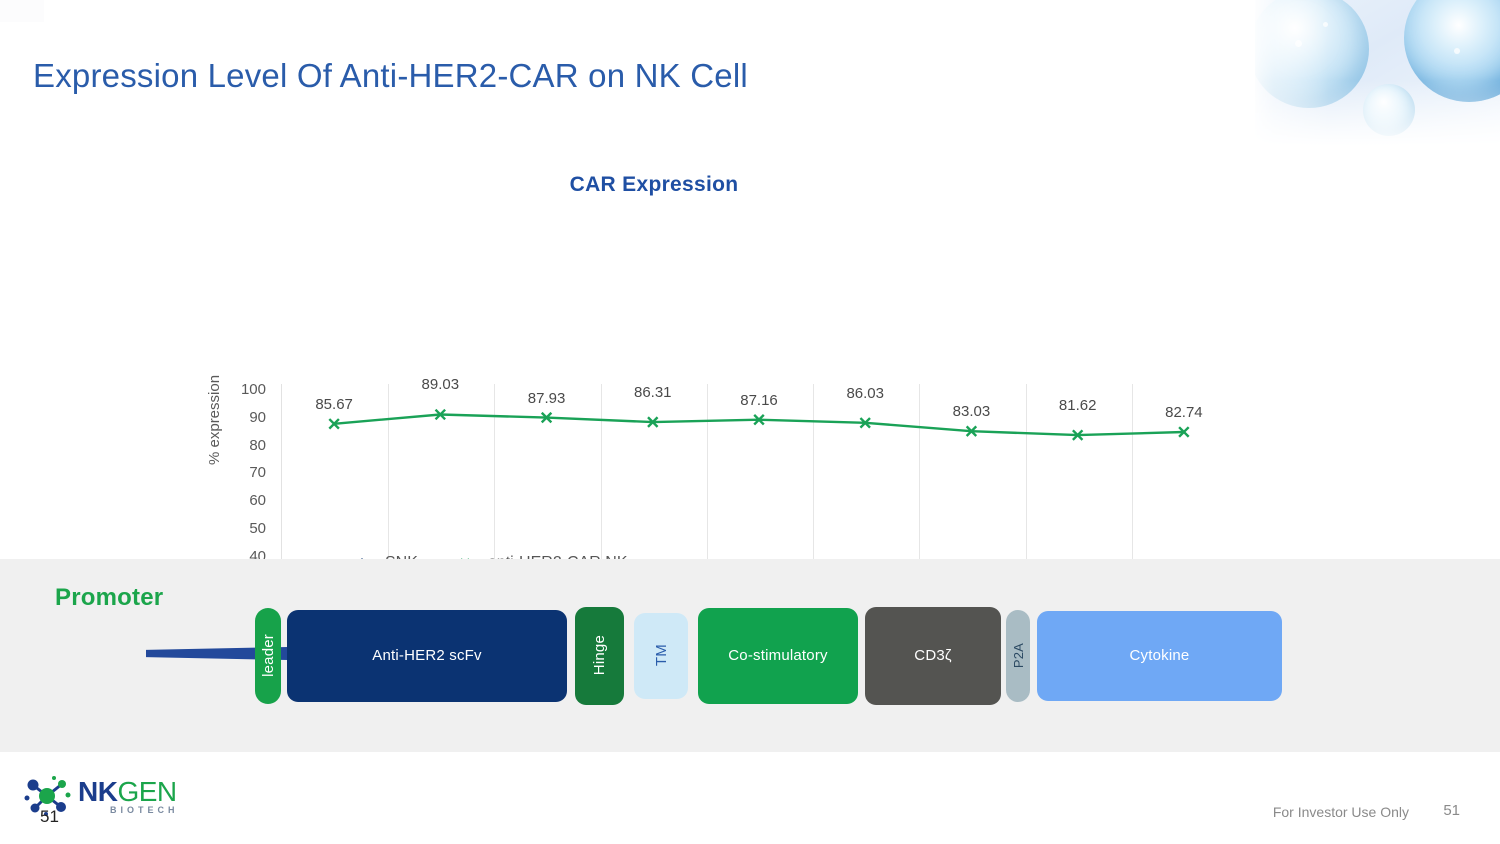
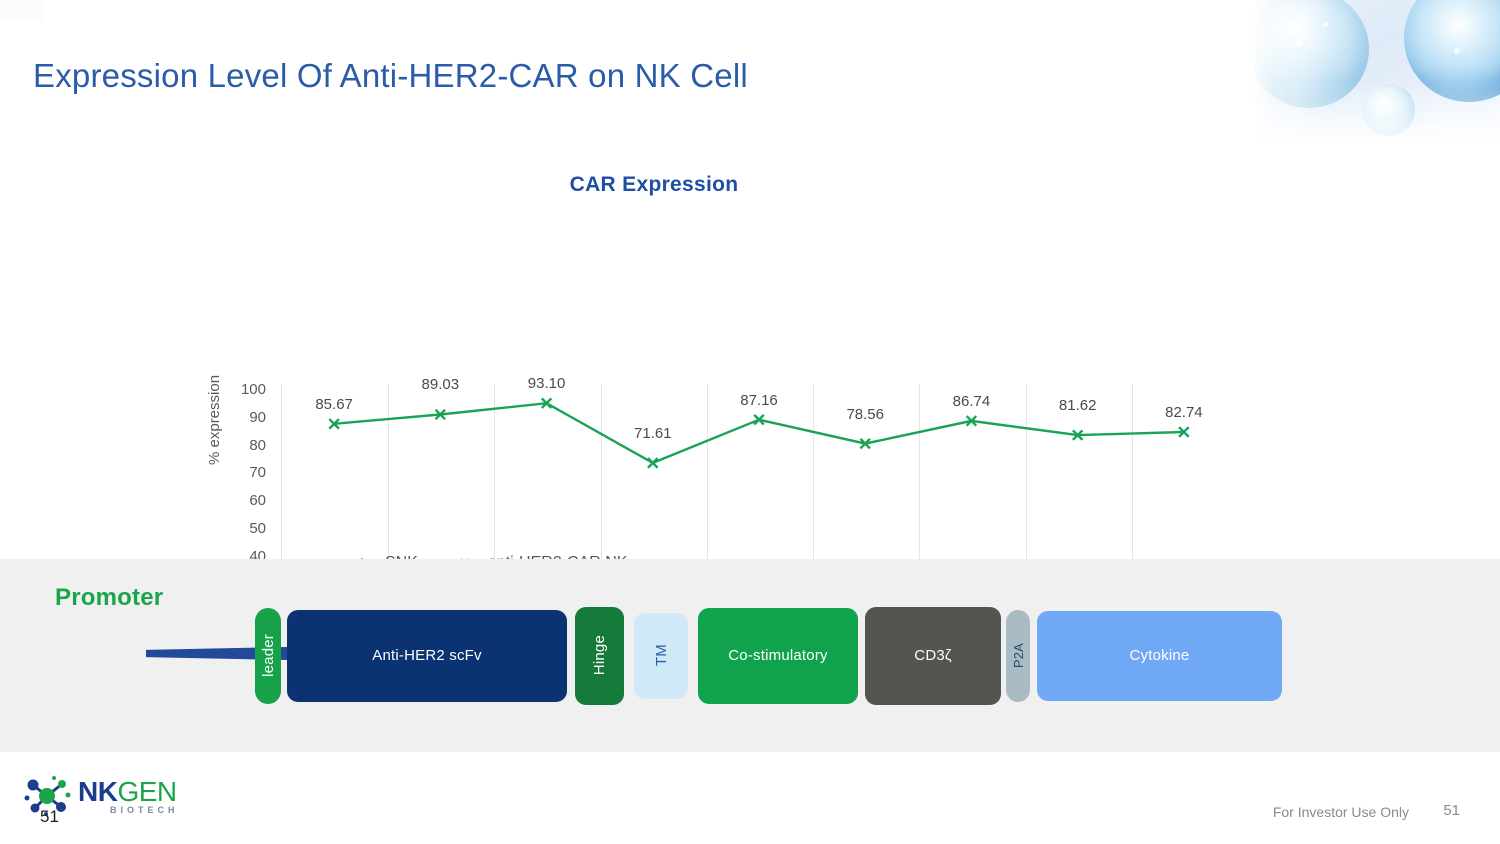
anti-HER2-CAR NK/S1 D6: 87.93 -> 93.10
anti-HER2-CAR NK/S1 D10: 86.31 -> 71.61
anti-HER2-CAR NK/S2 D6: 86.03 -> 78.56
anti-HER2-CAR NK/S2 D10: 83.03 -> 86.74
